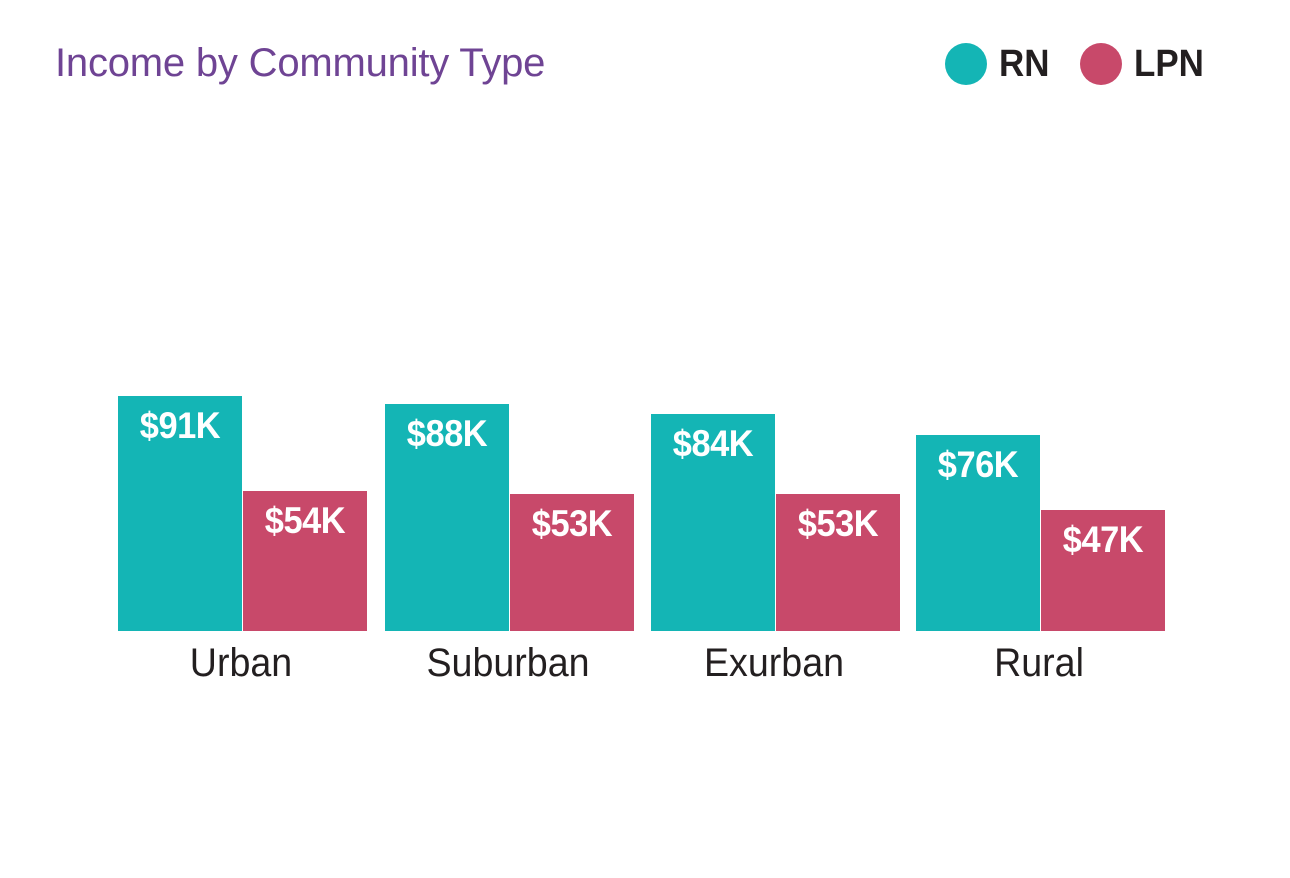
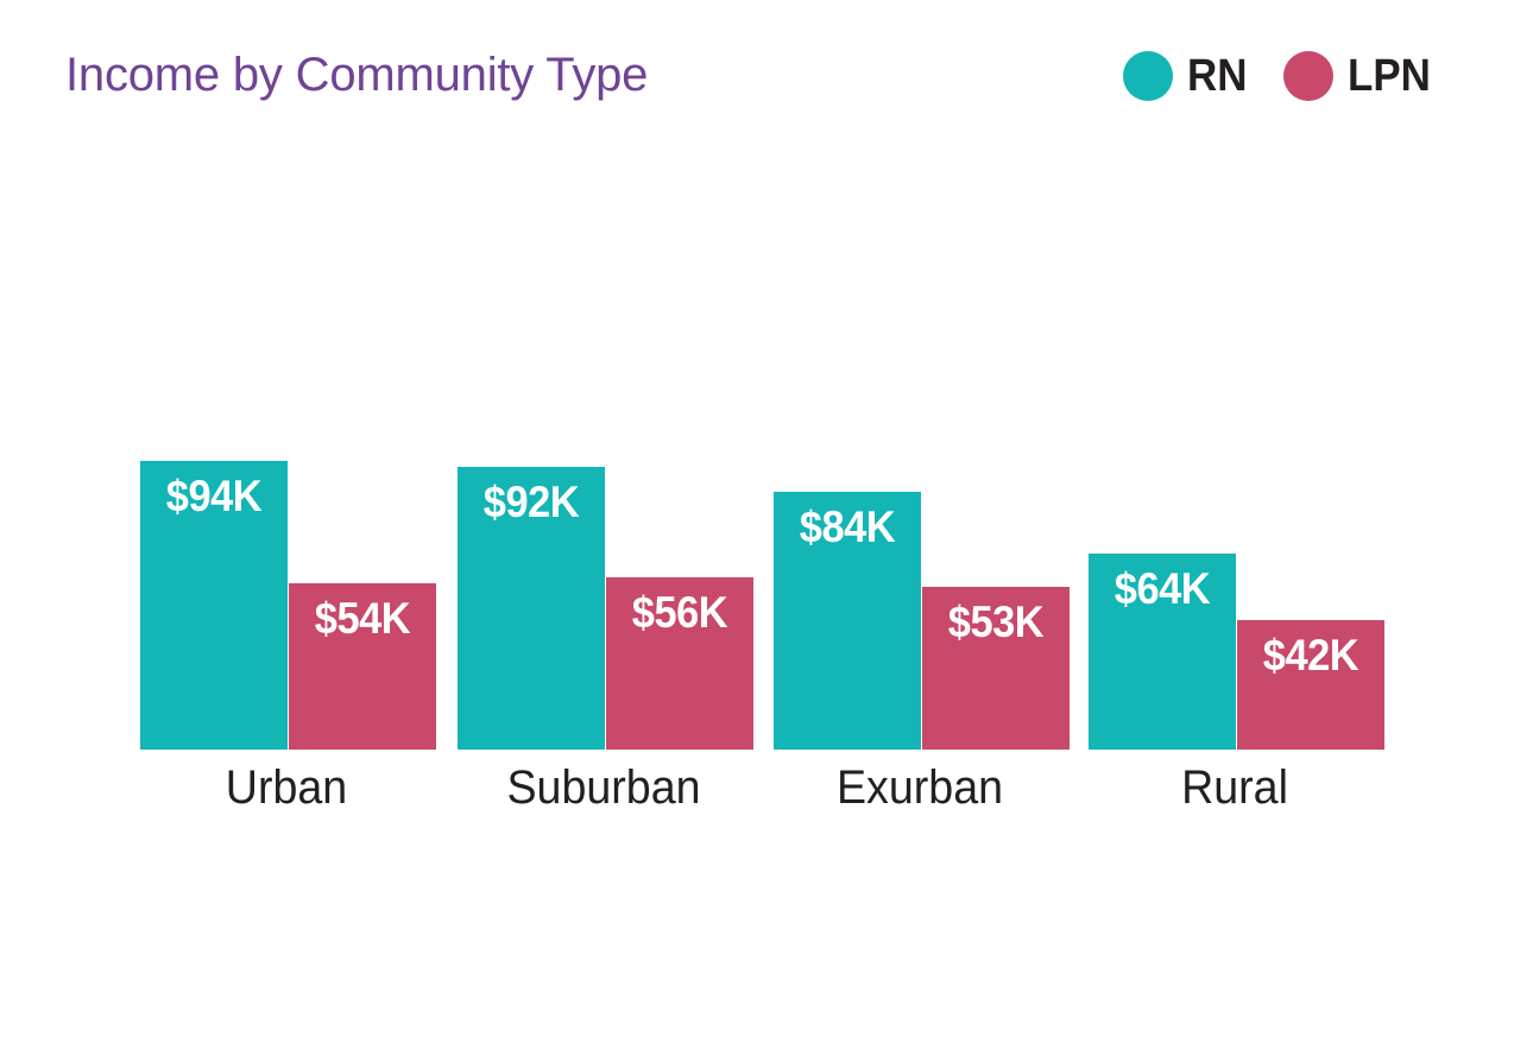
RN/Urban: $91K -> $94K
RN/Suburban: $88K -> $92K
LPN/Suburban: $53K -> $56K
RN/Rural: $76K -> $64K
LPN/Rural: $47K -> $42K
